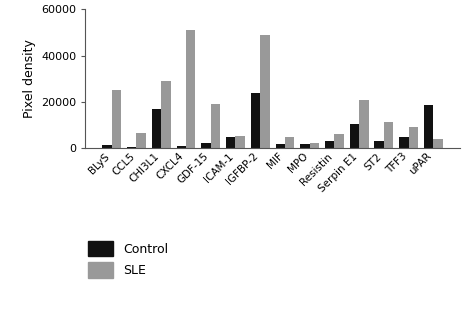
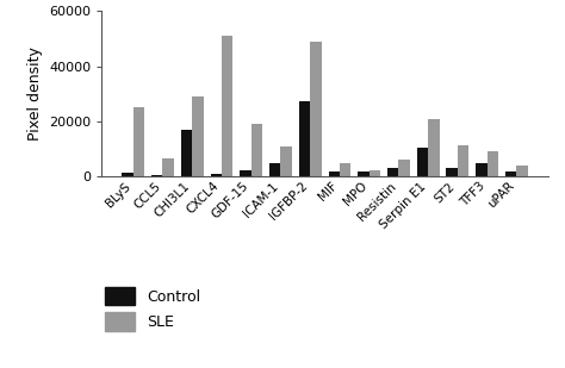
SLE/ICAM-1: 5500 -> 11000
Control/IGFBP-2: 24000 -> 27500
Control/uPAR: 18500 -> 1800
